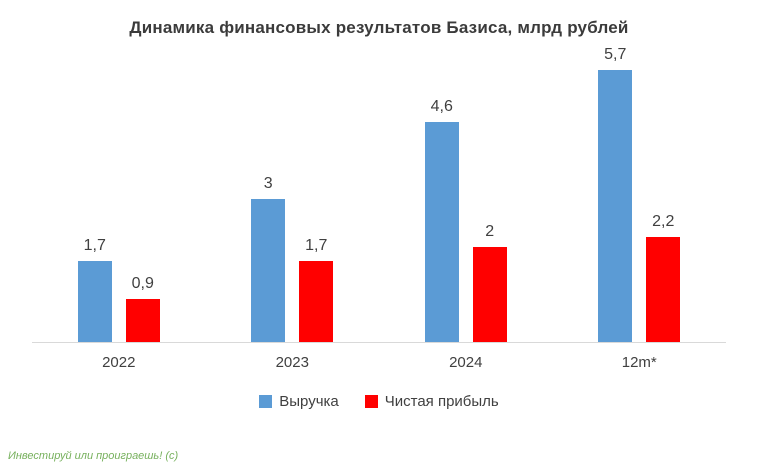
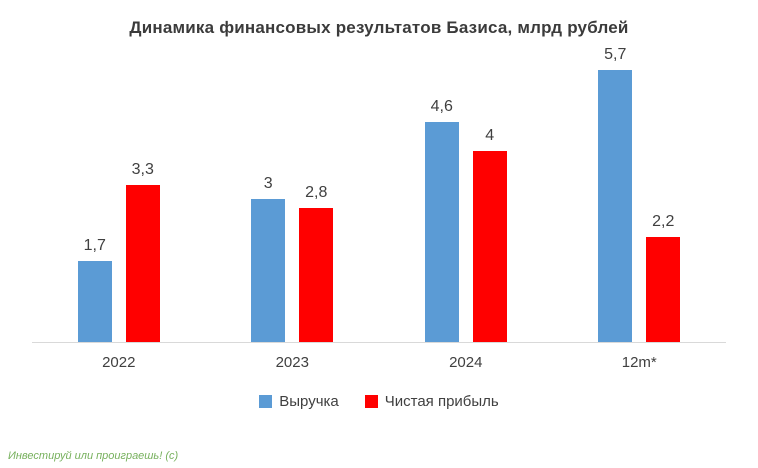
Чистая прибыль/2022: 0,9 -> 3,3
Чистая прибыль/2023: 1,7 -> 2,8
Чистая прибыль/2024: 2 -> 4
